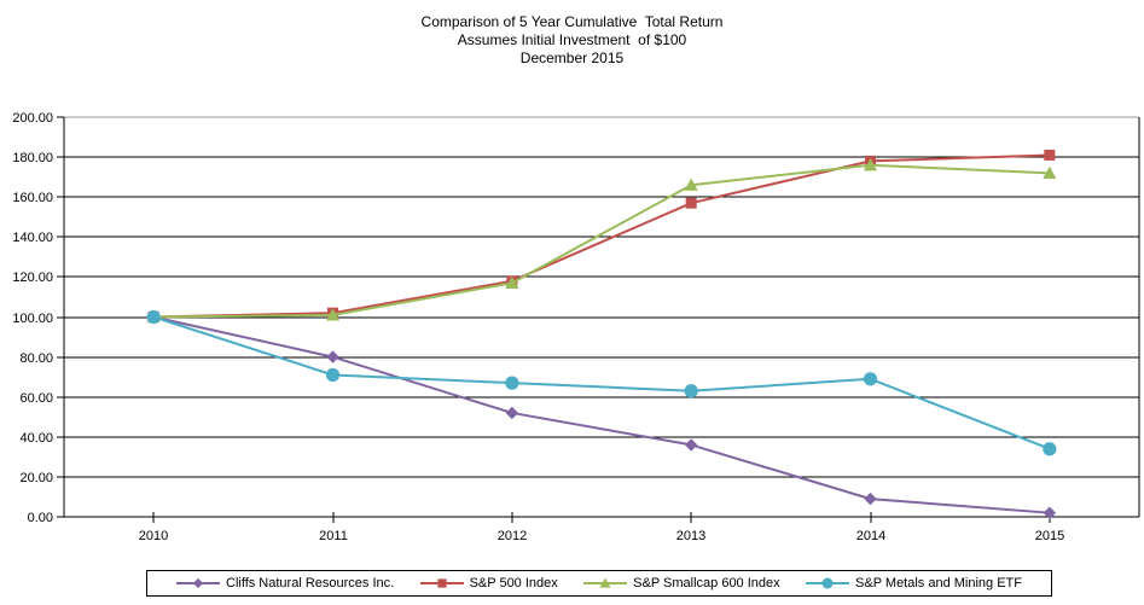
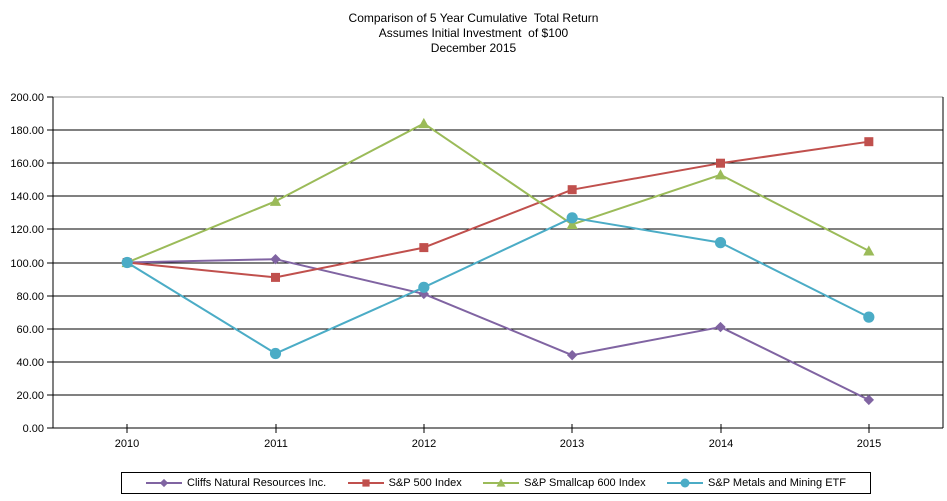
Cliffs Natural Resources Inc./2011: 80 -> 102
S&P 500 Index/2011: 102 -> 91
S&P Smallcap 600 Index/2011: 101 -> 137
S&P Metals and Mining ETF/2011: 71 -> 45
Cliffs Natural Resources Inc./2012: 52 -> 81
S&P 500 Index/2012: 118 -> 109
S&P Smallcap 600 Index/2012: 117 -> 184
S&P Metals and Mining ETF/2012: 67 -> 85
Cliffs Natural Resources Inc./2013: 36 -> 44
S&P 500 Index/2013: 157 -> 144
S&P Smallcap 600 Index/2013: 166 -> 123
S&P Metals and Mining ETF/2013: 63 -> 127
Cliffs Natural Resources Inc./2014: 9 -> 61
S&P 500 Index/2014: 178 -> 160
S&P Smallcap 600 Index/2014: 176 -> 153
S&P Metals and Mining ETF/2014: 69 -> 112
Cliffs Natural Resources Inc./2015: 2 -> 17
S&P 500 Index/2015: 181 -> 173
S&P Smallcap 600 Index/2015: 172 -> 107
S&P Metals and Mining ETF/2015: 34 -> 67
